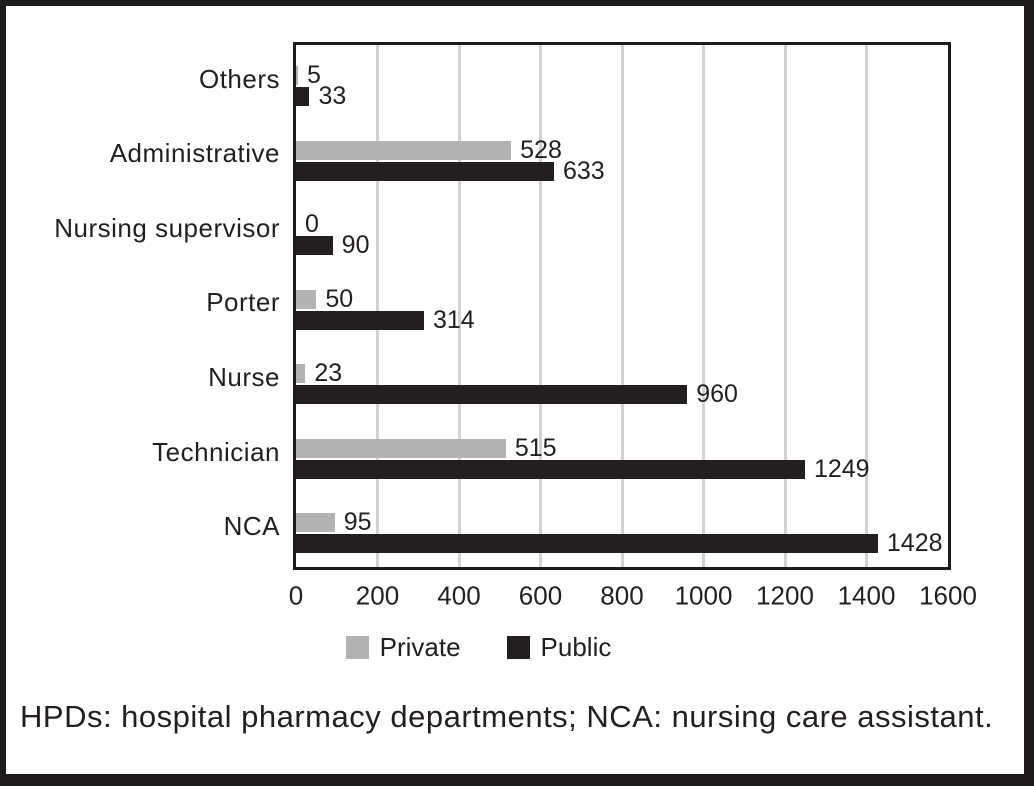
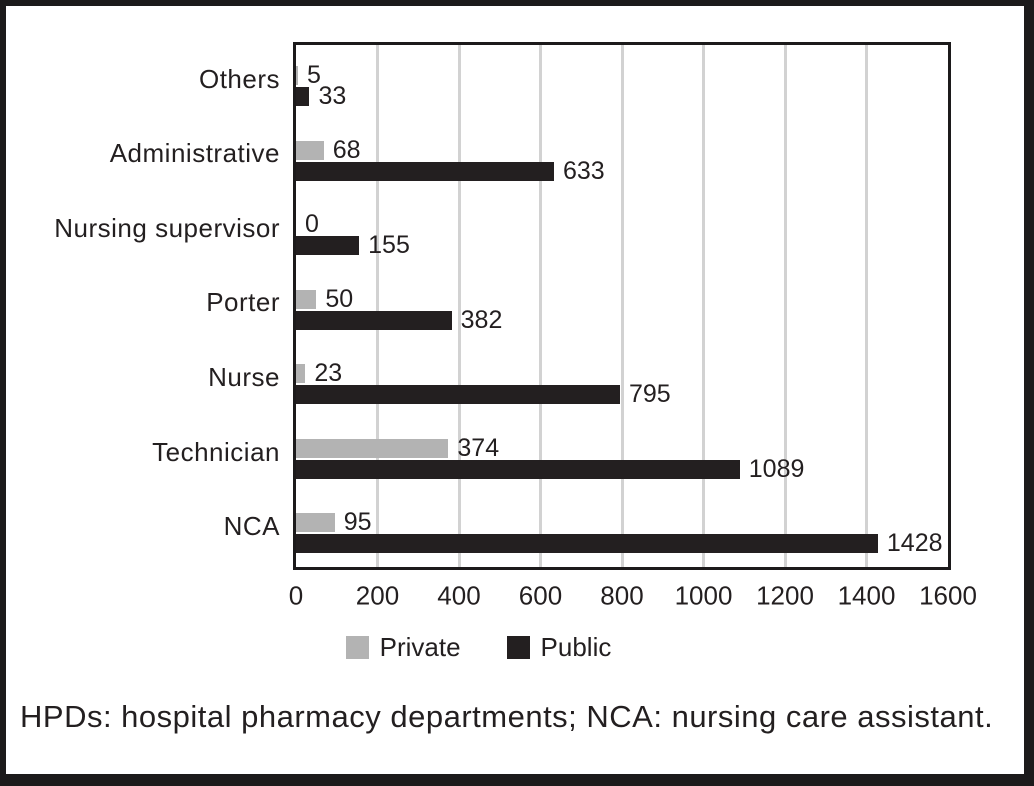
Private/Administrative: 528 -> 68
Public/Nursing supervisor: 90 -> 155
Public/Porter: 314 -> 382
Public/Nurse: 960 -> 795
Private/Technician: 515 -> 374
Public/Technician: 1249 -> 1089
